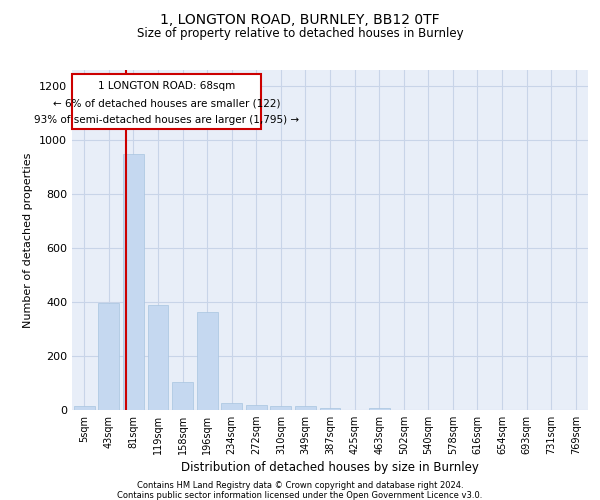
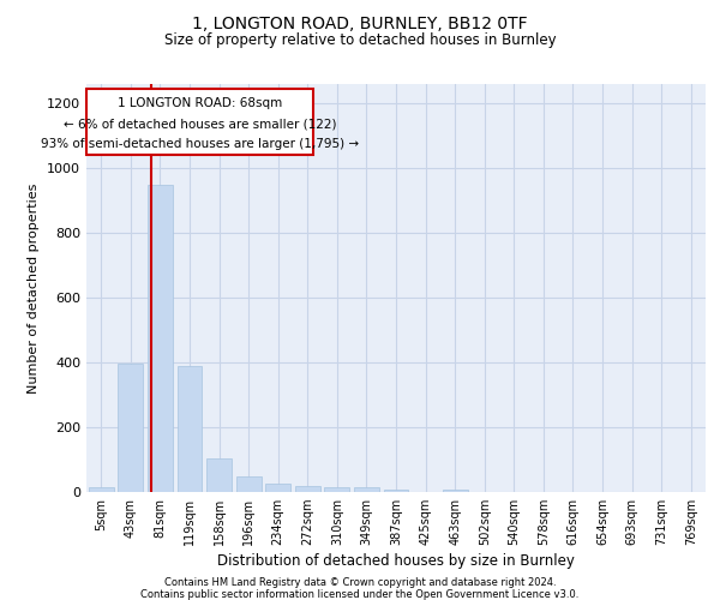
196sqm: 365 -> 50
